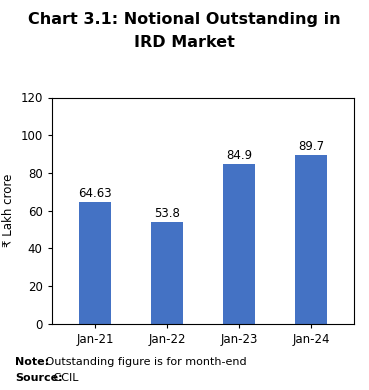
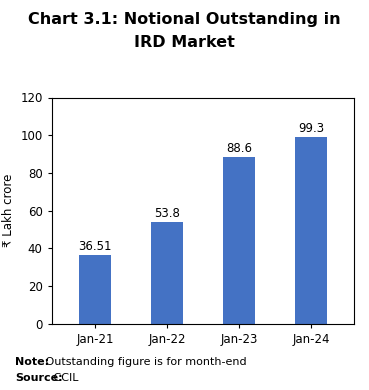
Jan-21: 64.63 -> 36.51
Jan-23: 84.9 -> 88.6
Jan-24: 89.7 -> 99.3
